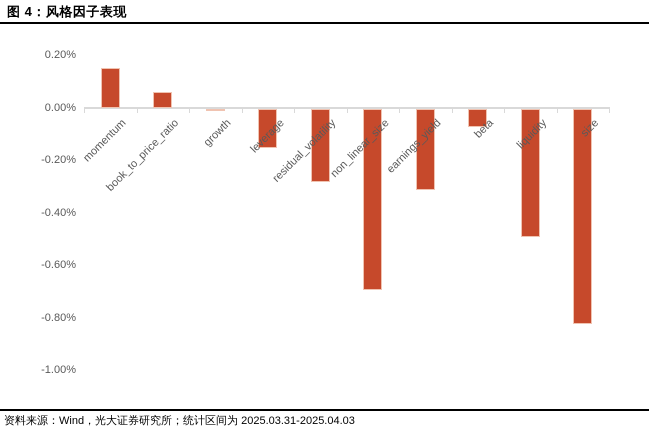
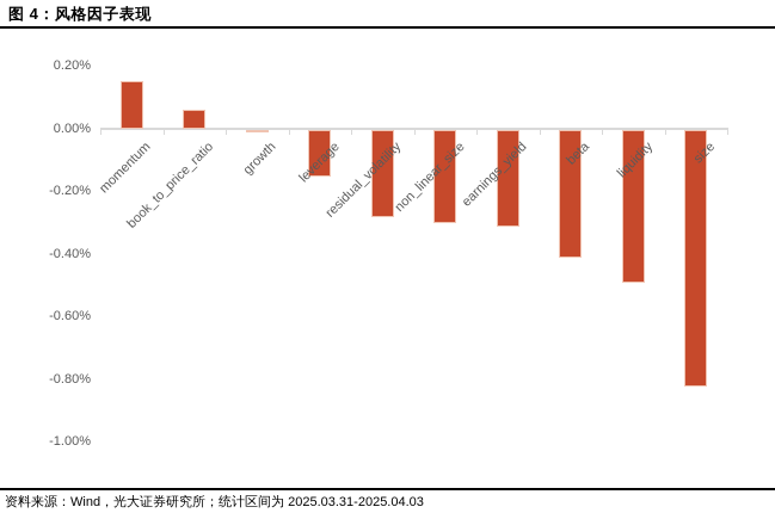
non_linear_size: -0.69% -> -0.30%
beta: -0.07% -> -0.41%
